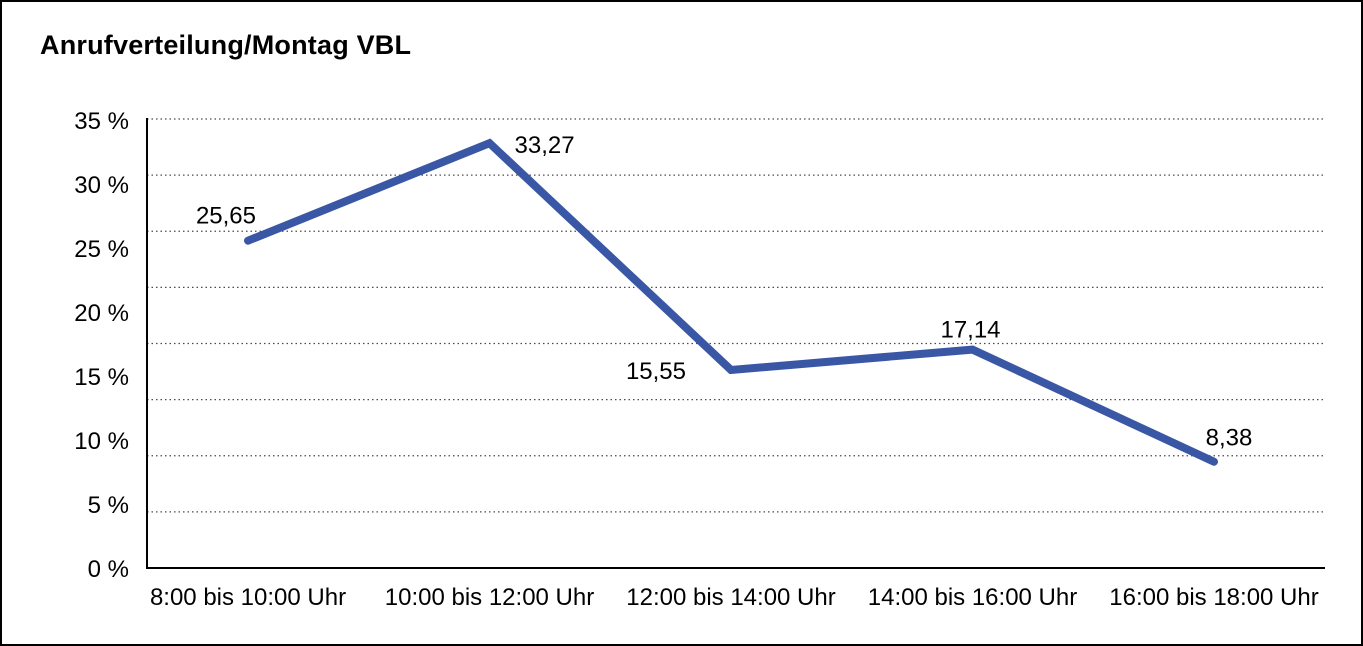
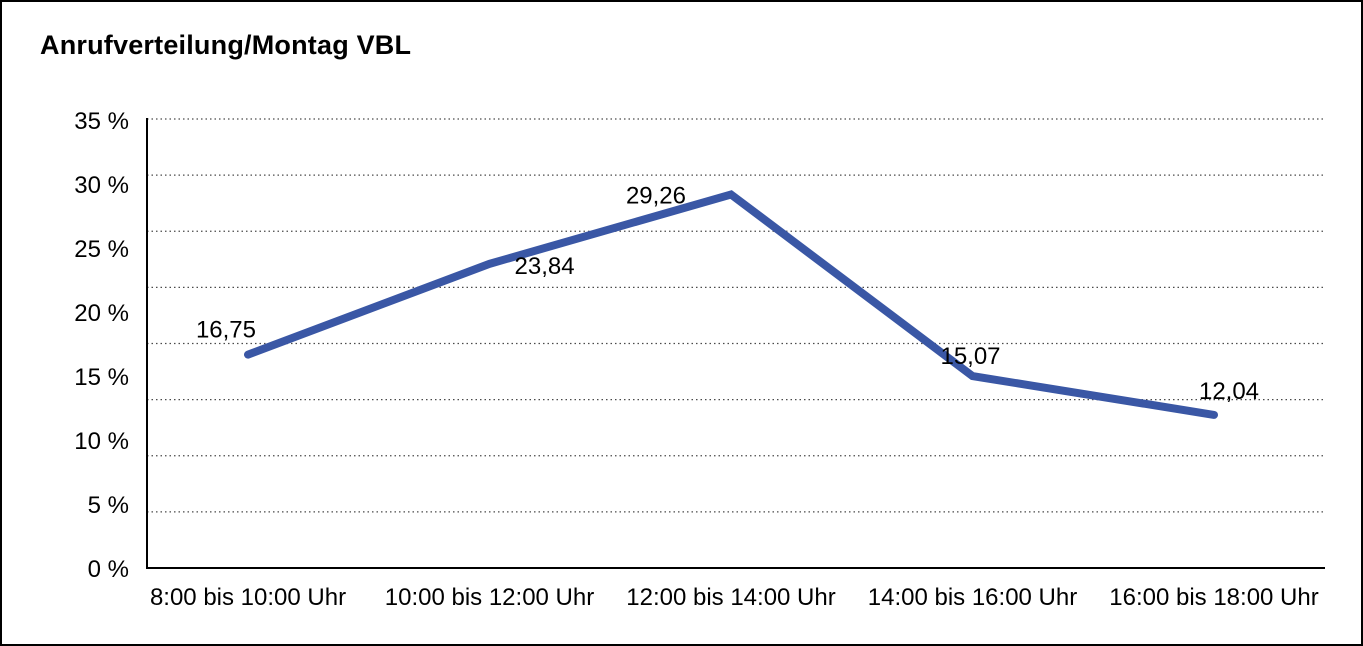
8:00 bis 10:00 Uhr: 25,65 -> 16,75
10:00 bis 12:00 Uhr: 33,27 -> 23,84
12:00 bis 14:00 Uhr: 15,55 -> 29,26
14:00 bis 16:00 Uhr: 17,14 -> 15,07
16:00 bis 18:00 Uhr: 8,38 -> 12,04
